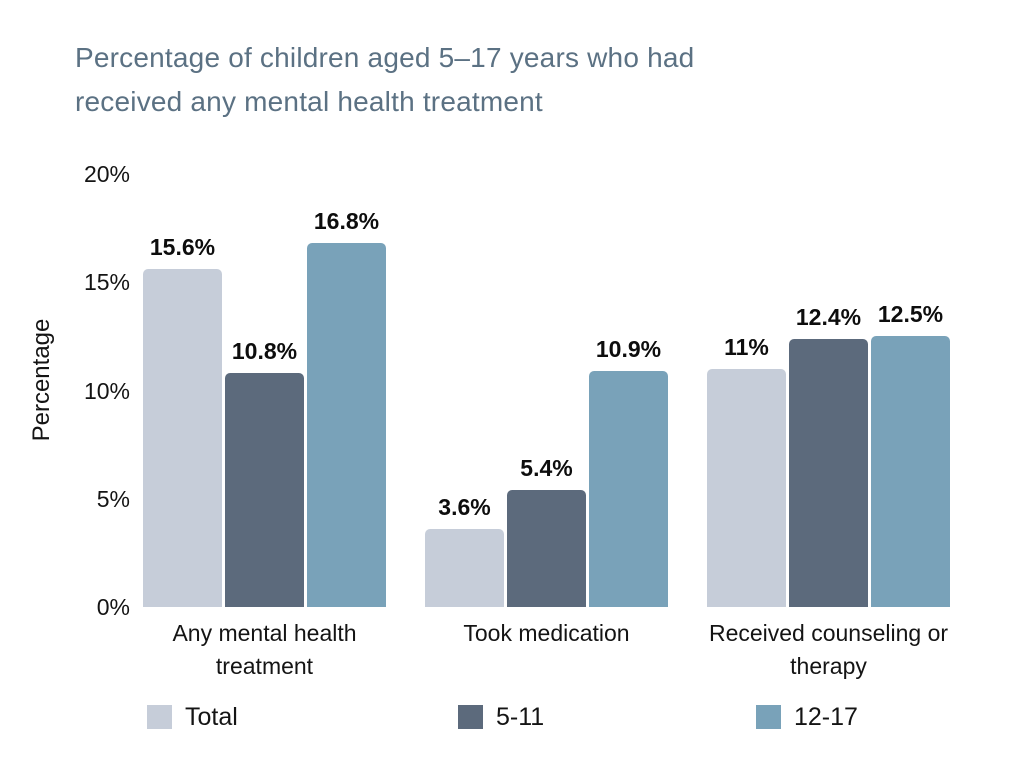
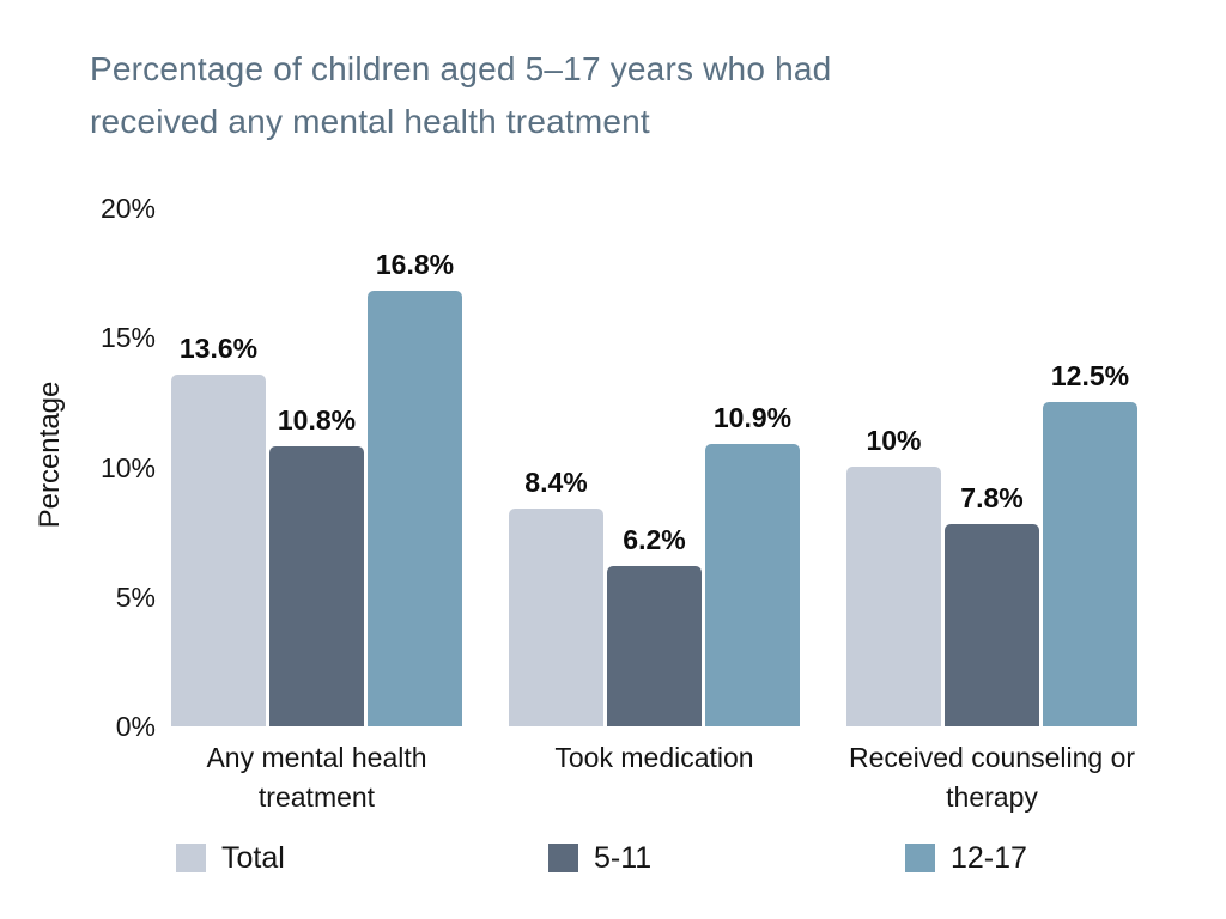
Total/Any mental health treatment: 15.6% -> 13.6%
Total/Took medication: 3.6% -> 8.4%
5-11/Took medication: 5.4% -> 6.2%
Total/Received counseling or therapy: 11% -> 10%
5-11/Received counseling or therapy: 12.4% -> 7.8%
